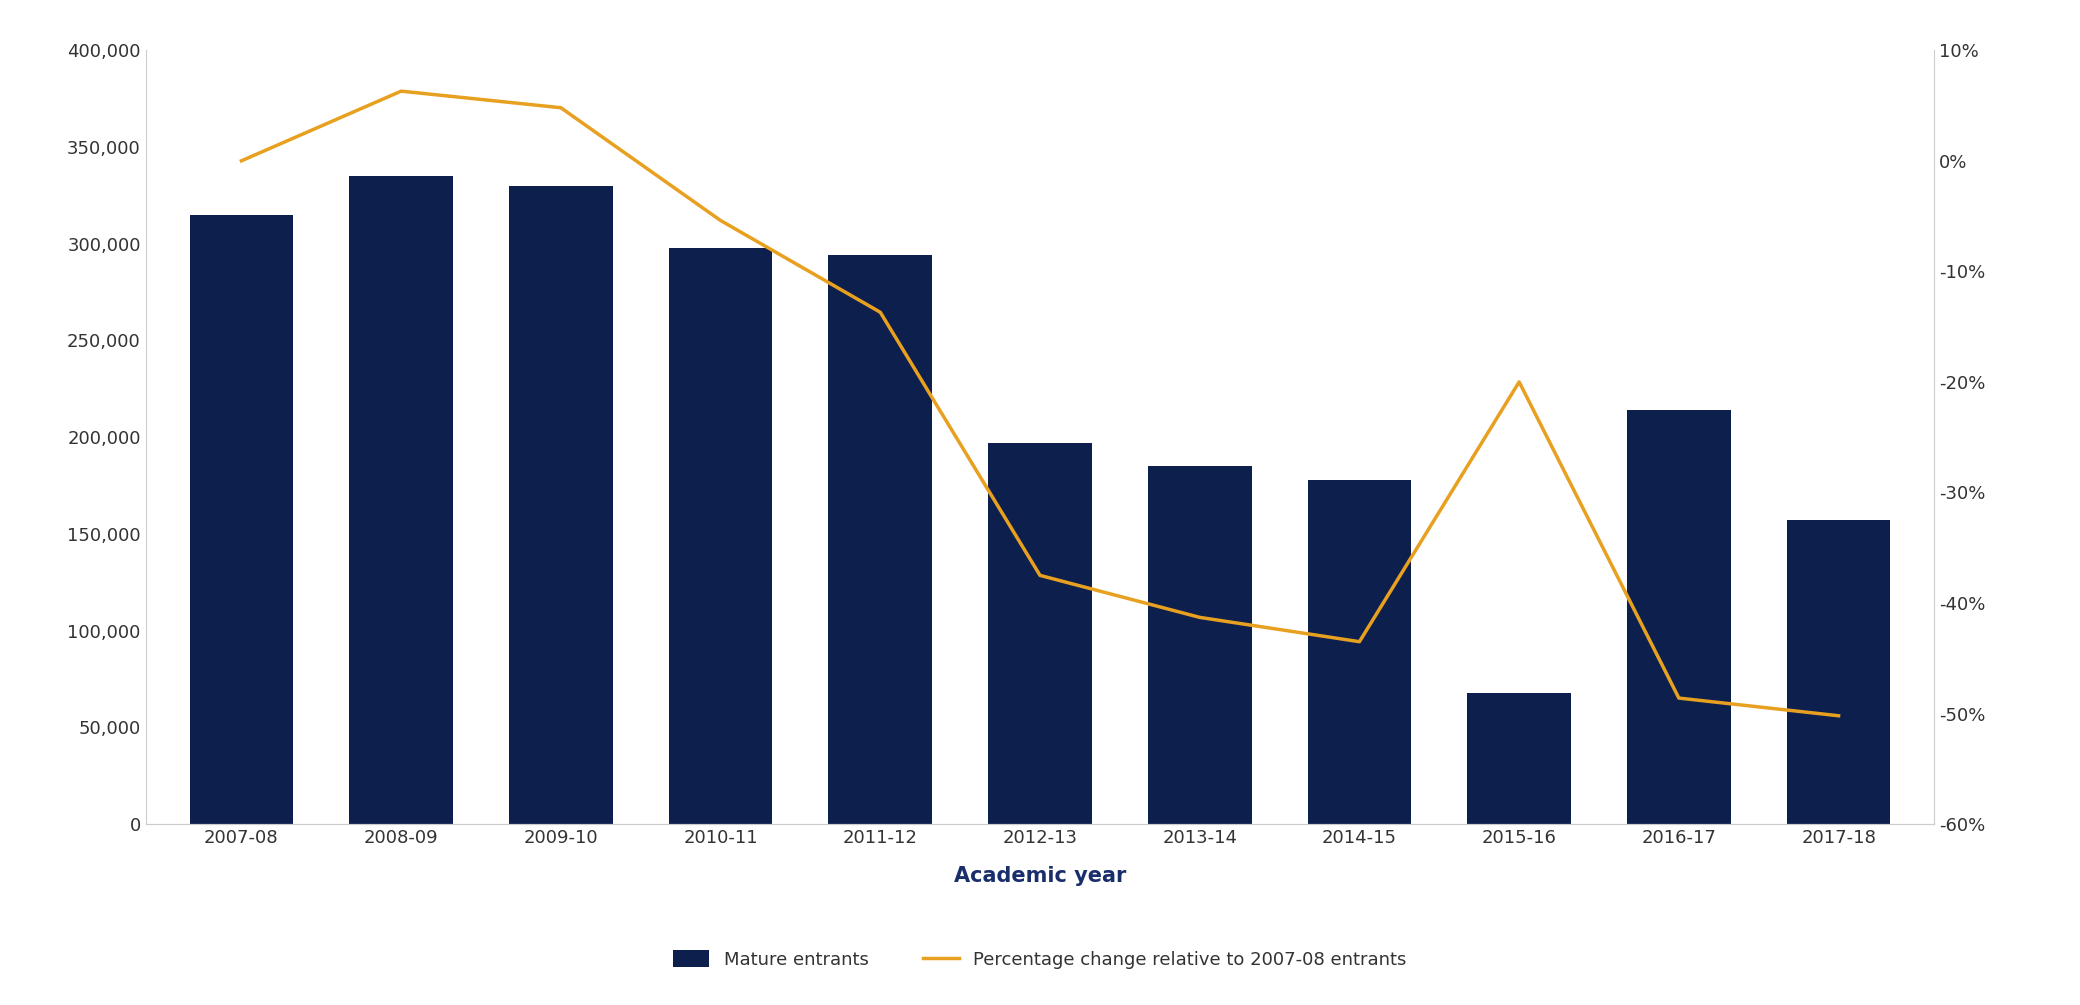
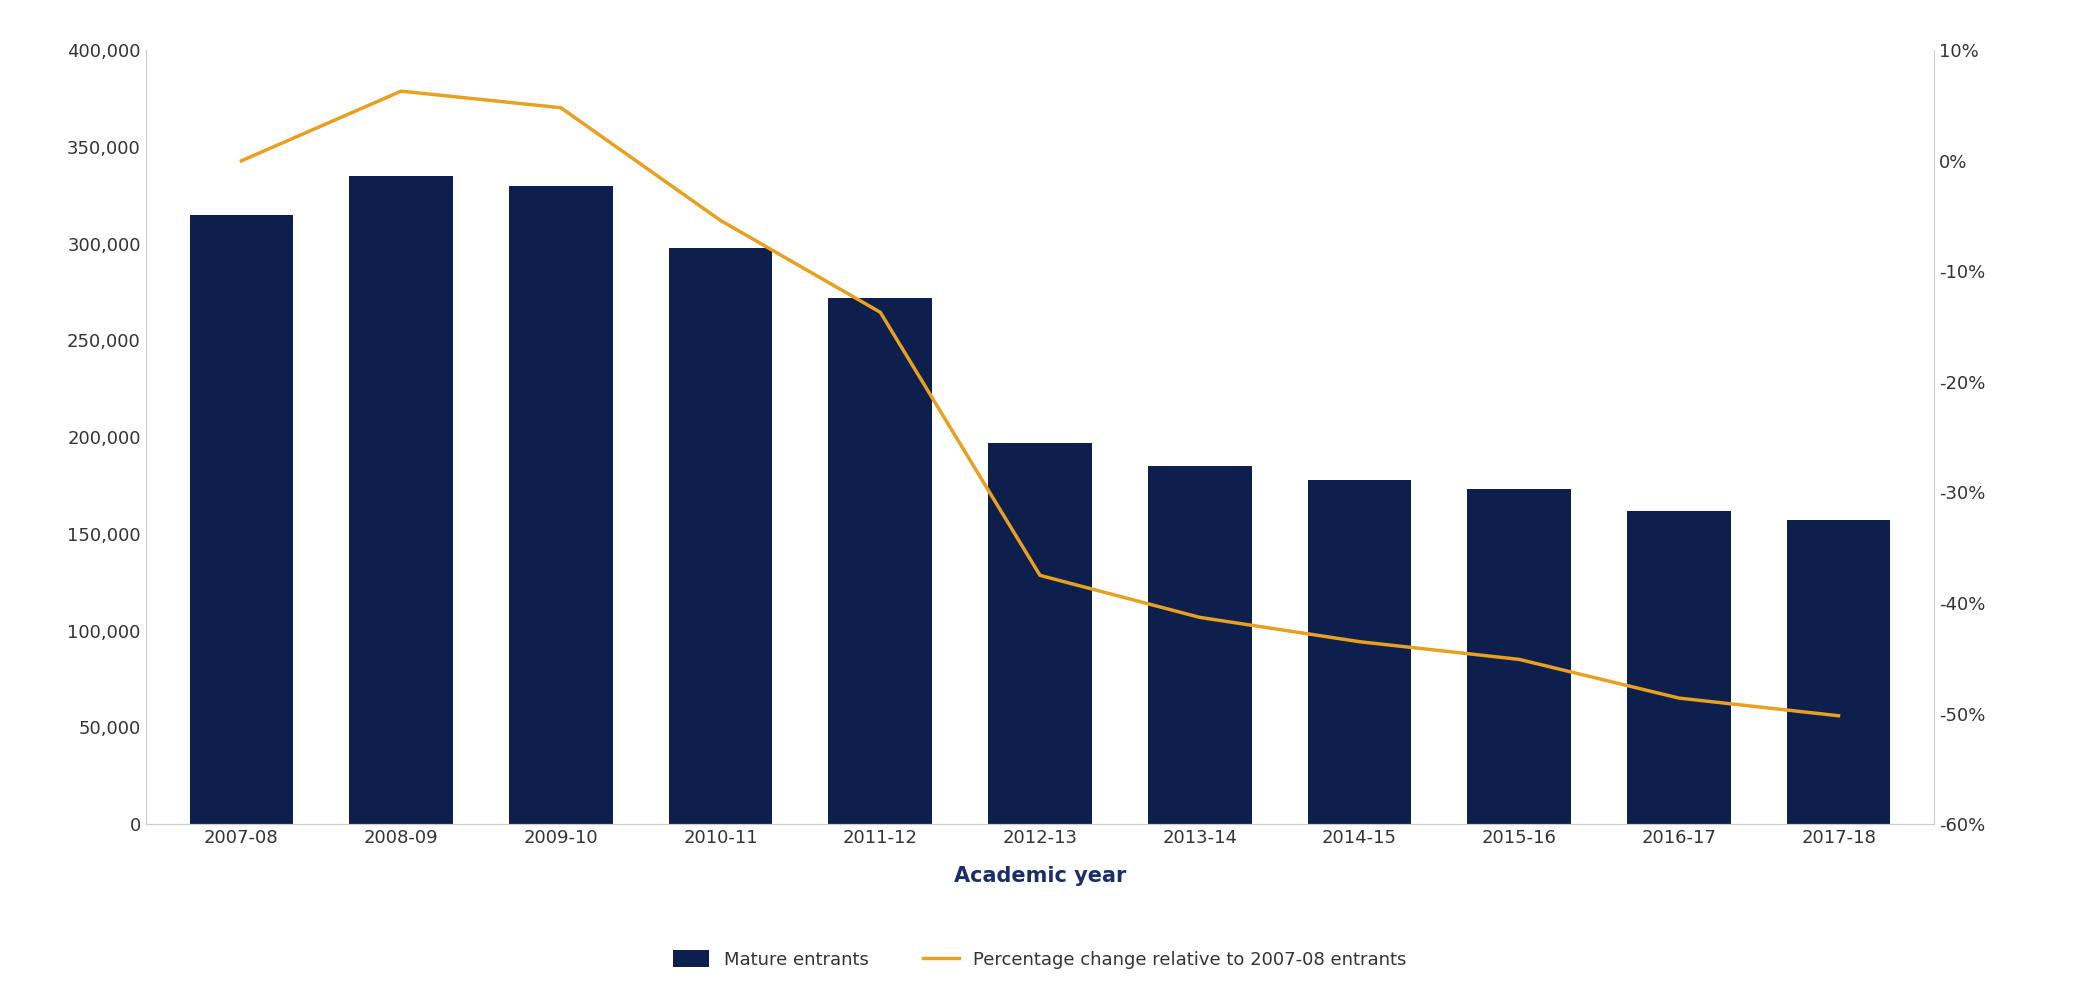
Mature entrants/2011-12: 294,000 -> 272,000
Mature entrants/2015-16: 68,000 -> 173,000
Percentage change relative to 2007-08 entrants/2015-16: -20.0% -> -45.1%
Mature entrants/2016-17: 214,000 -> 162,000
